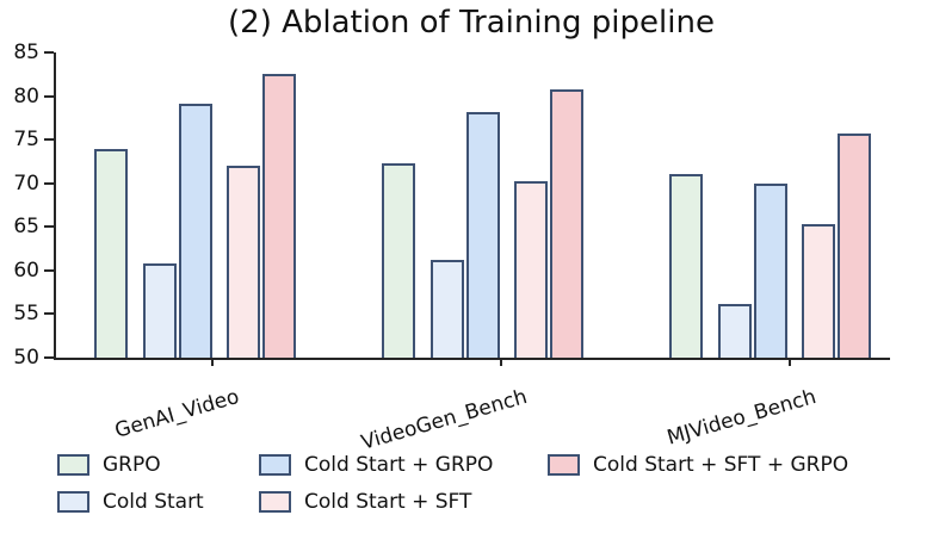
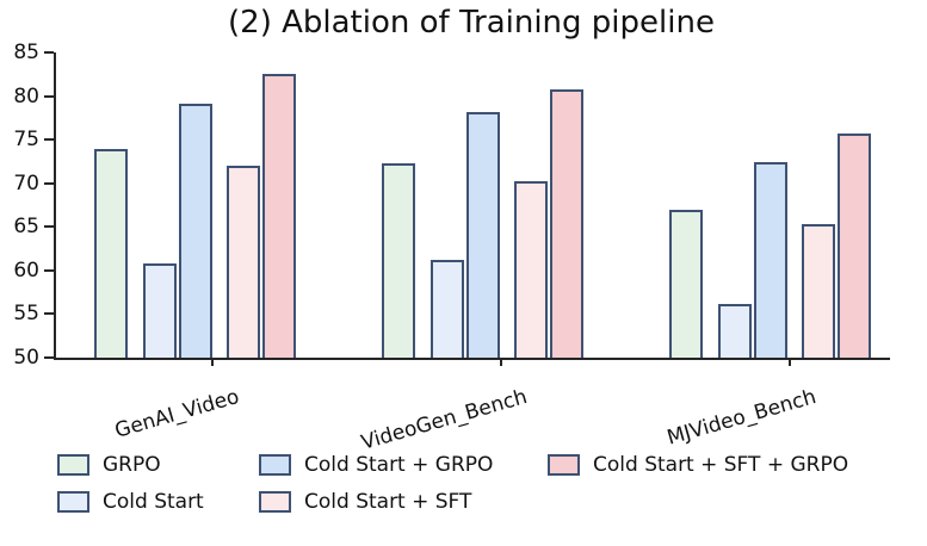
GRPO/MJVideo_Bench: 71 -> 67
Cold Start + GRPO/MJVideo_Bench: 70 -> 72
